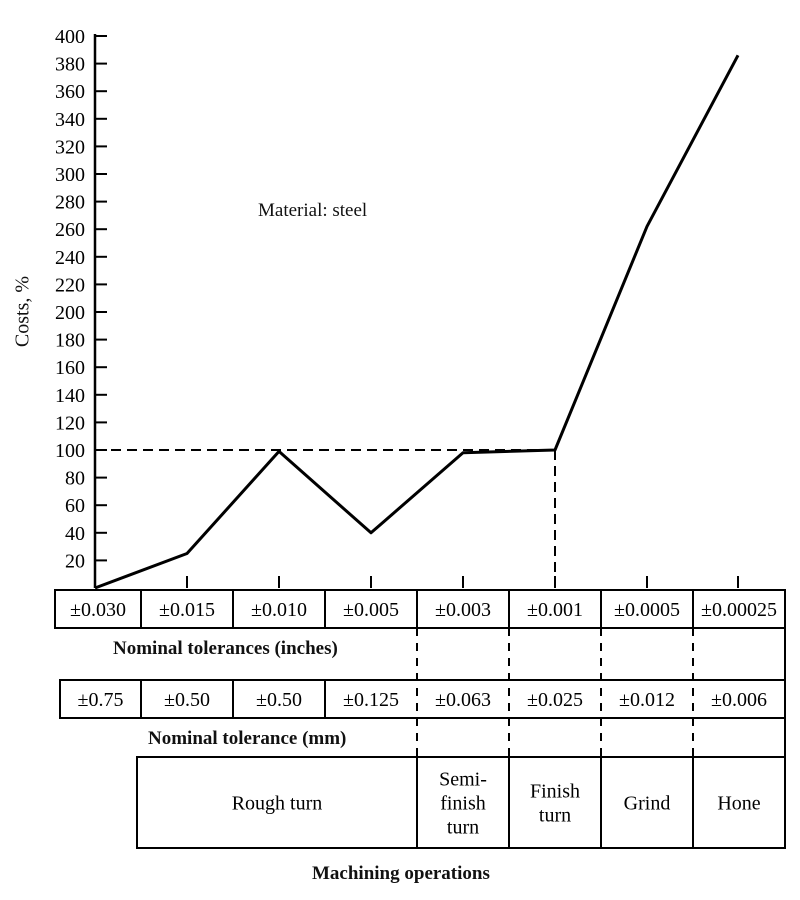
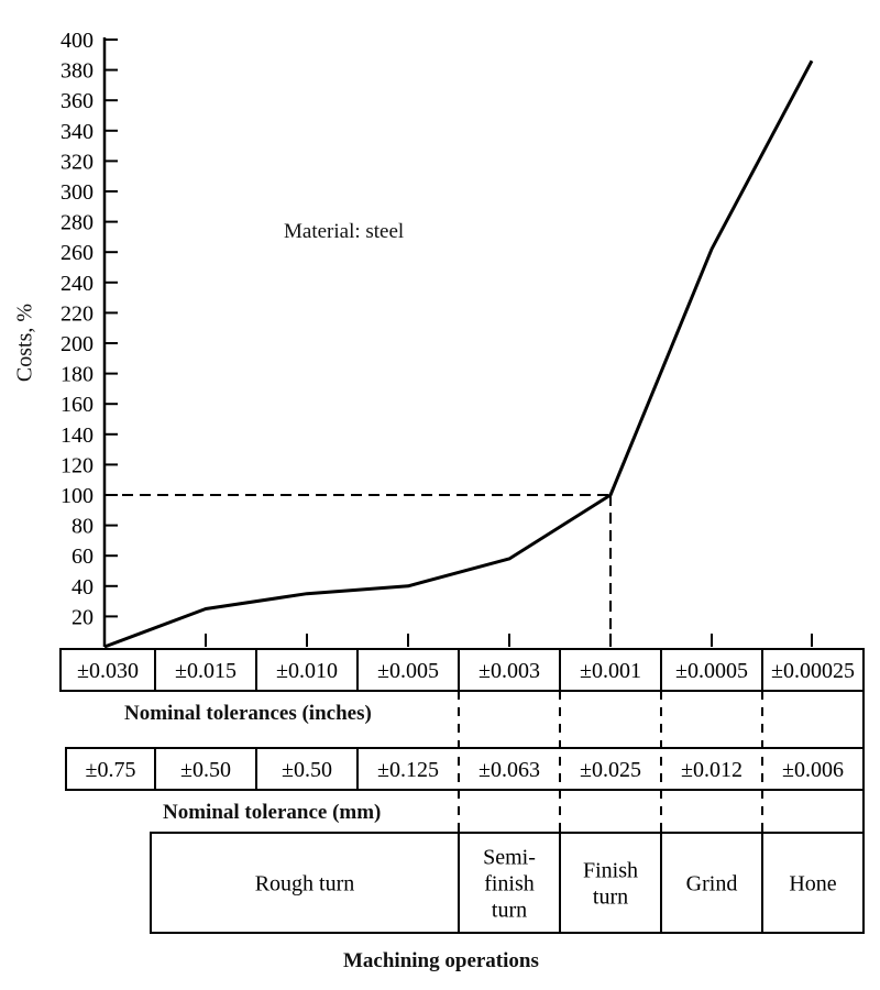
±0.010: 99 -> 35
±0.003: 98 -> 58
